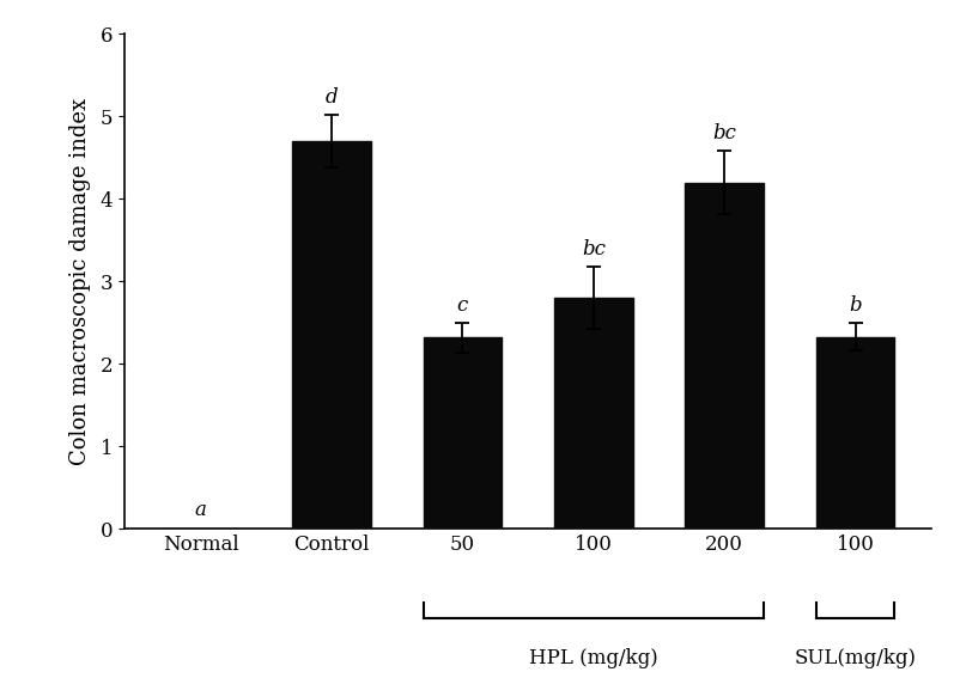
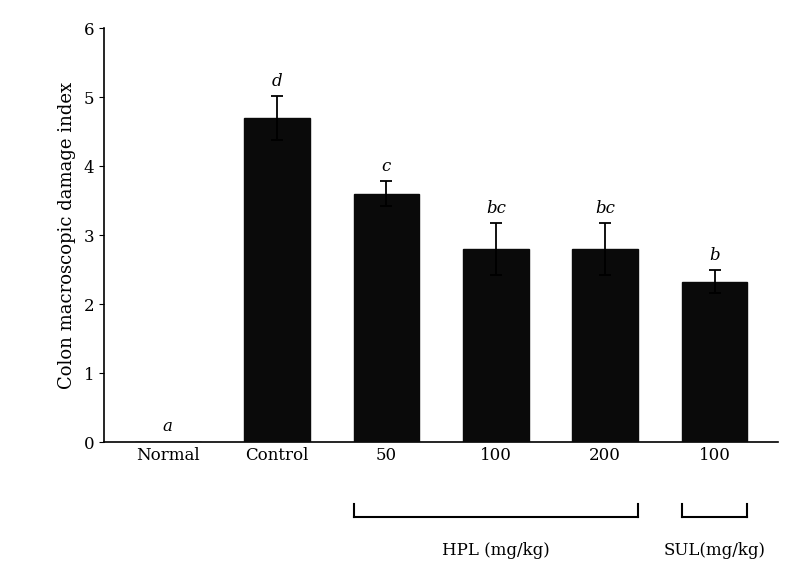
50: 2.32 -> 3.60
200: 4.20 -> 2.80
